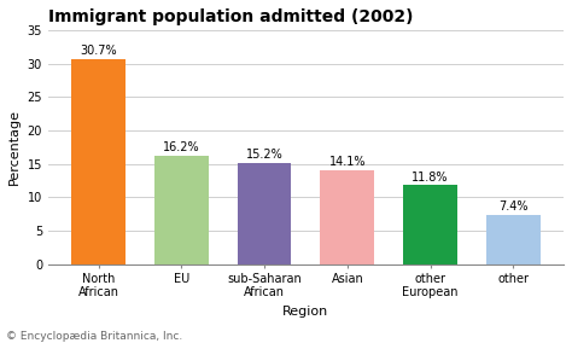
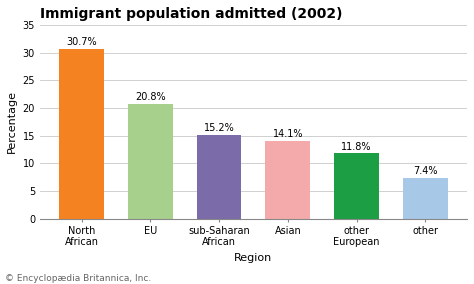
EU: 16.2% -> 20.8%
